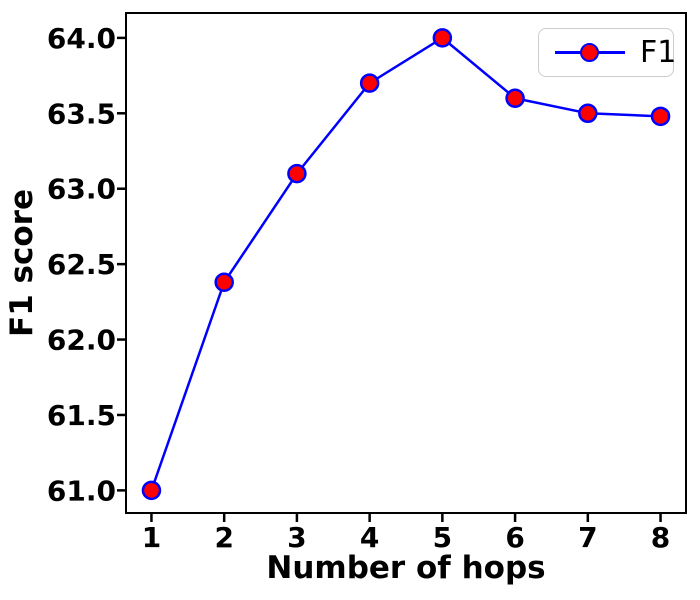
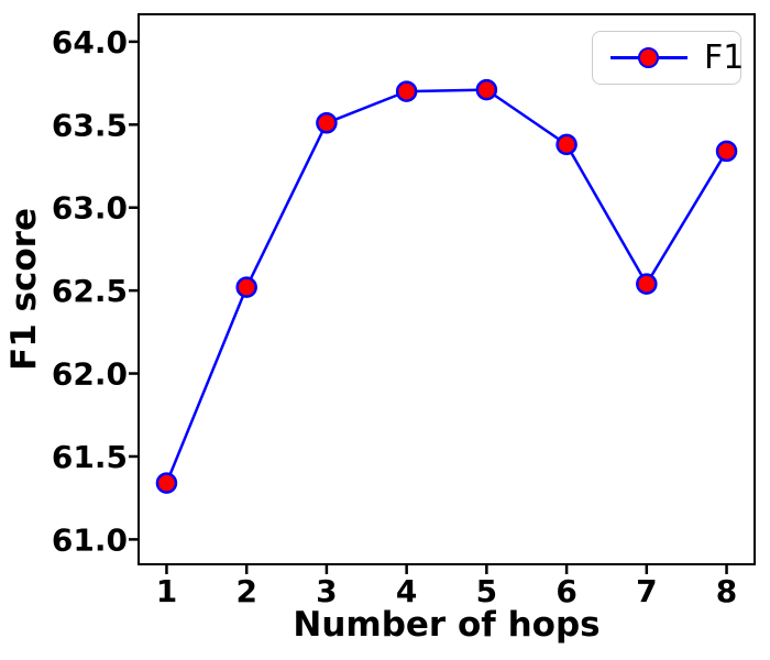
1: 61.00 -> 61.34
2: 62.38 -> 62.52
3: 63.10 -> 63.51
5: 64.00 -> 63.71
6: 63.60 -> 63.38
7: 63.50 -> 62.54
8: 63.48 -> 63.34
